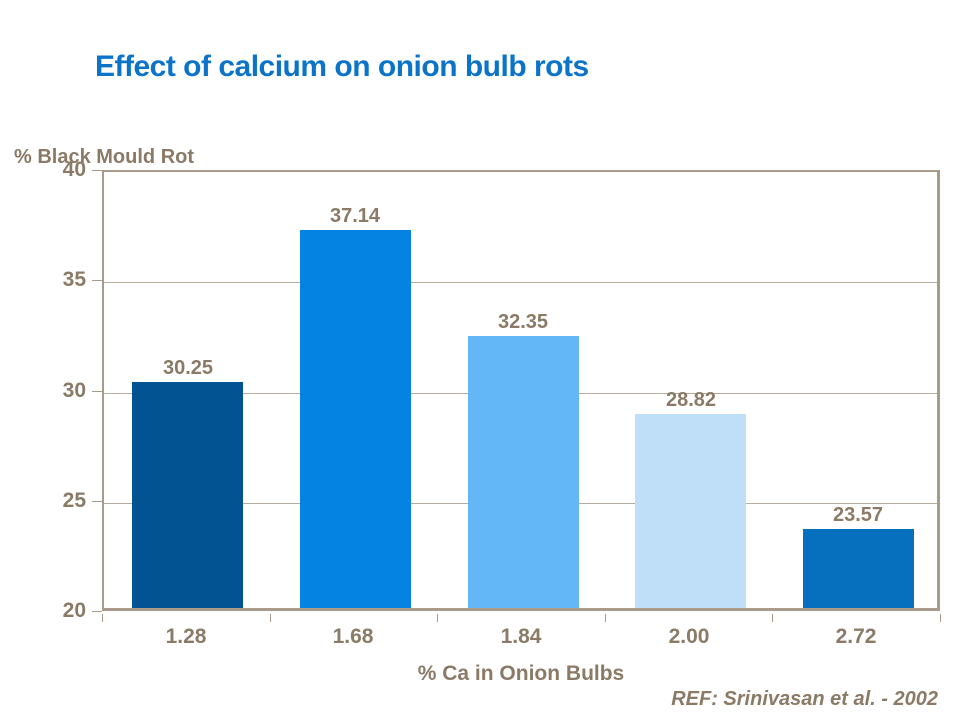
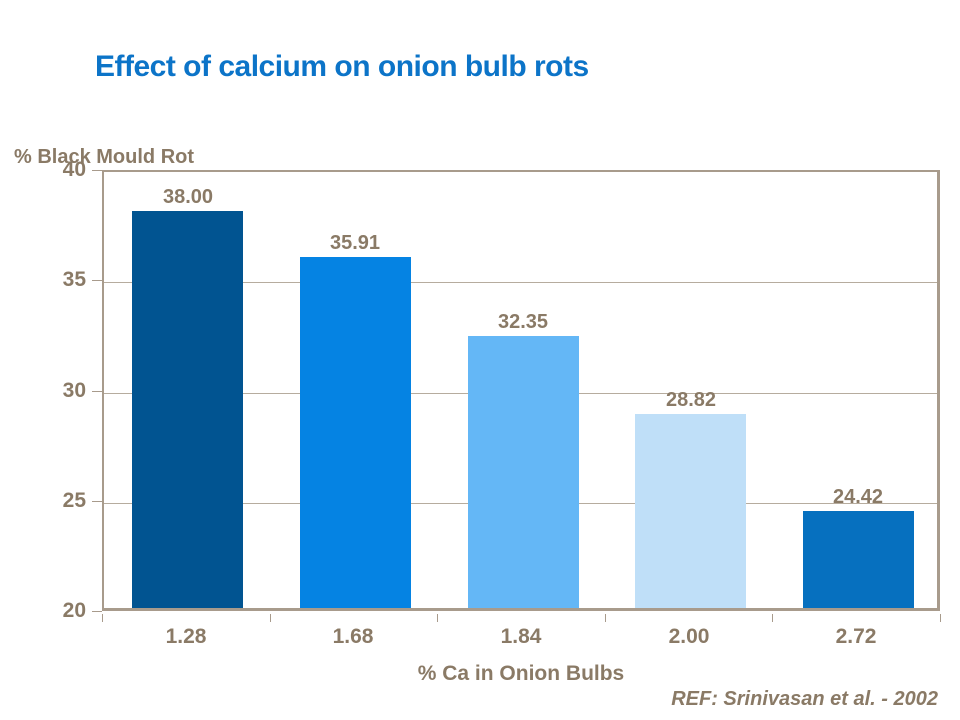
1.28: 30.25 -> 38.00
1.68: 37.14 -> 35.91
2.72: 23.57 -> 24.42
